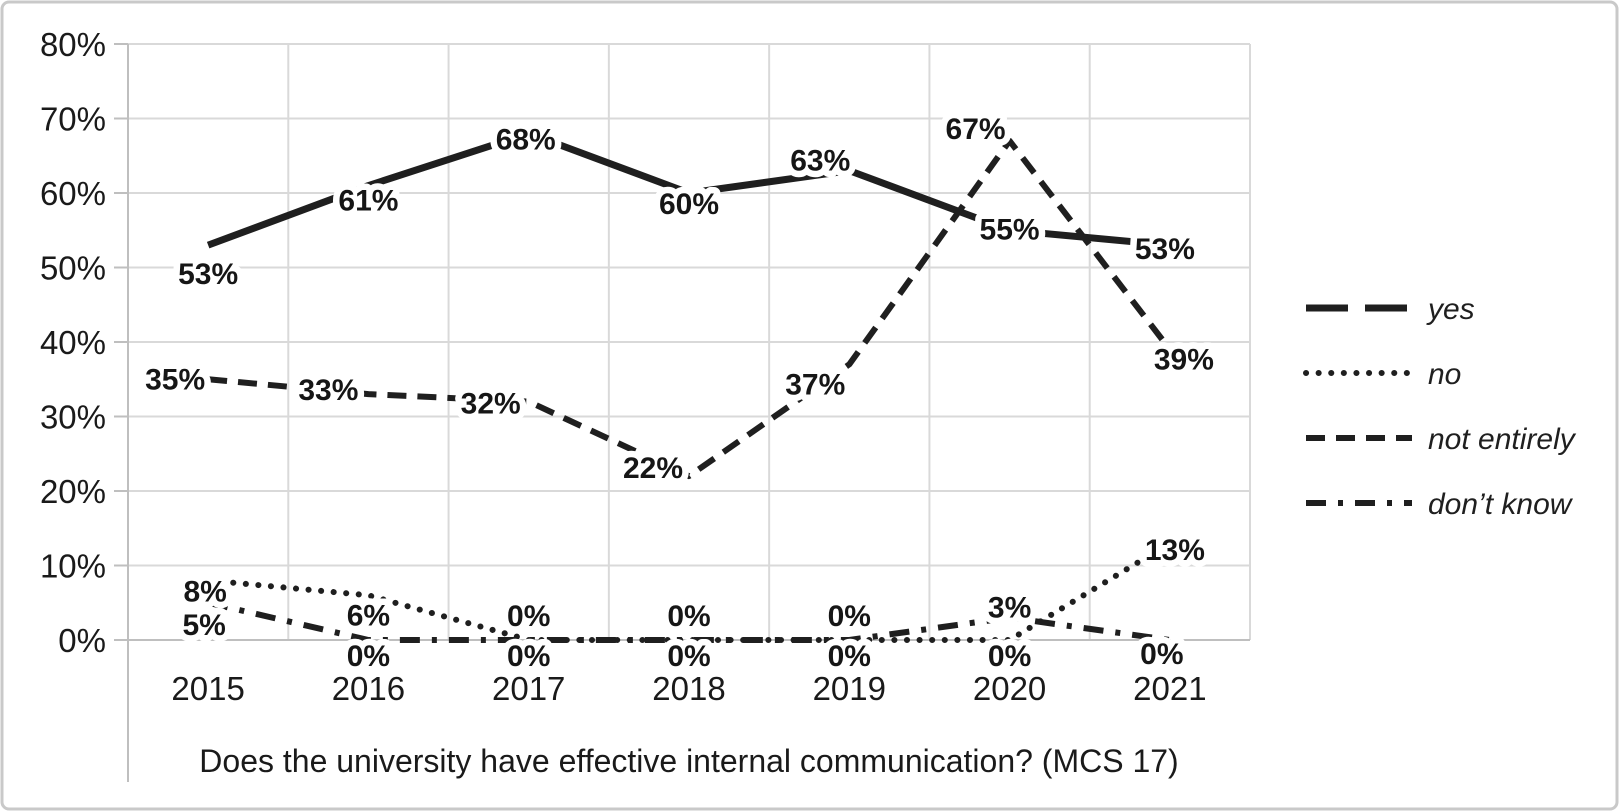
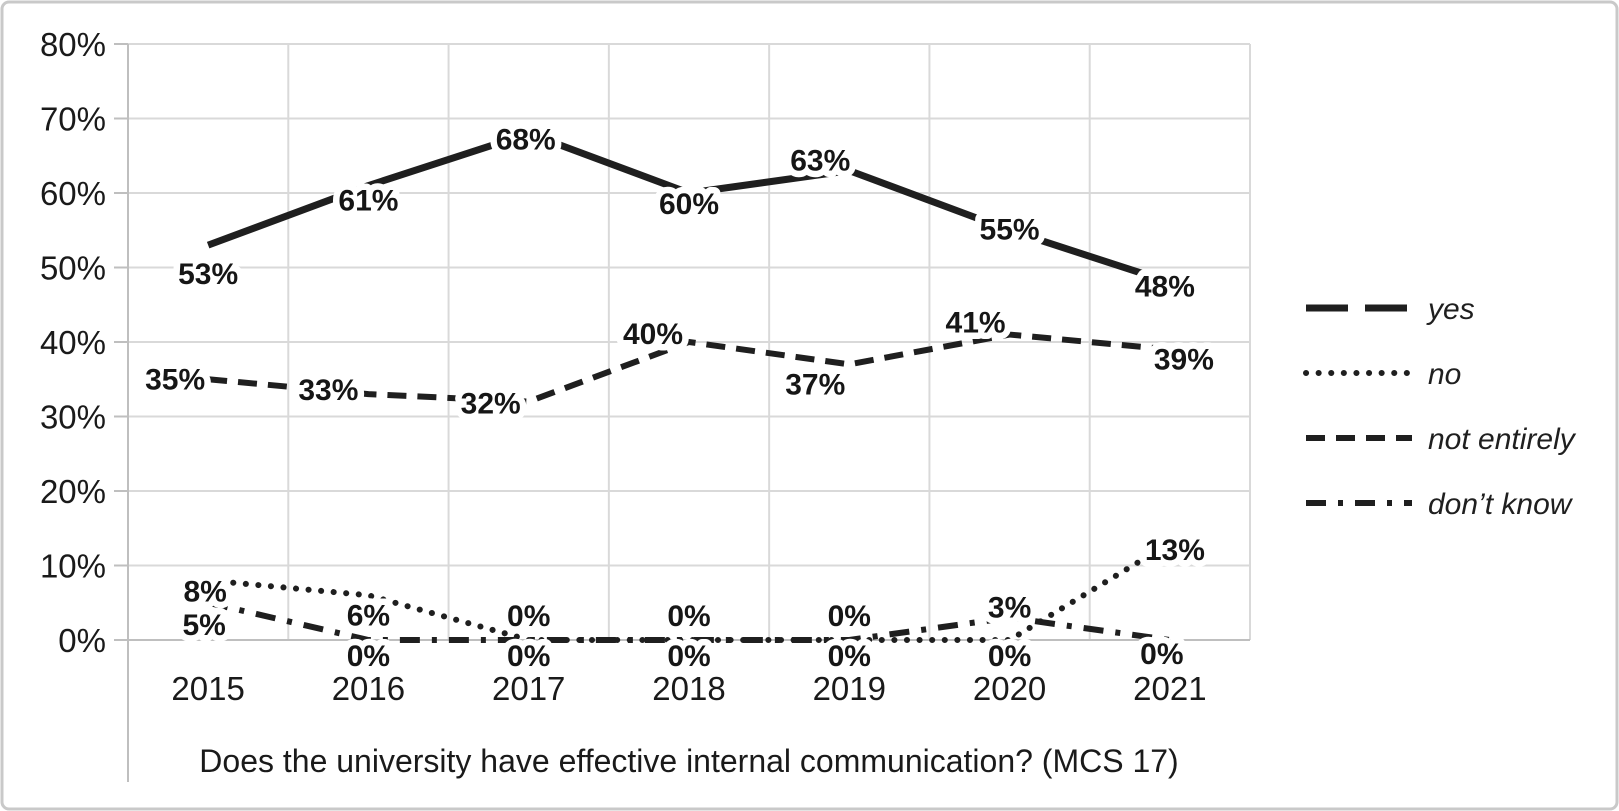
not entirely/2018: 22% -> 40%
not entirely/2020: 67% -> 41%
yes/2021: 53% -> 48%
